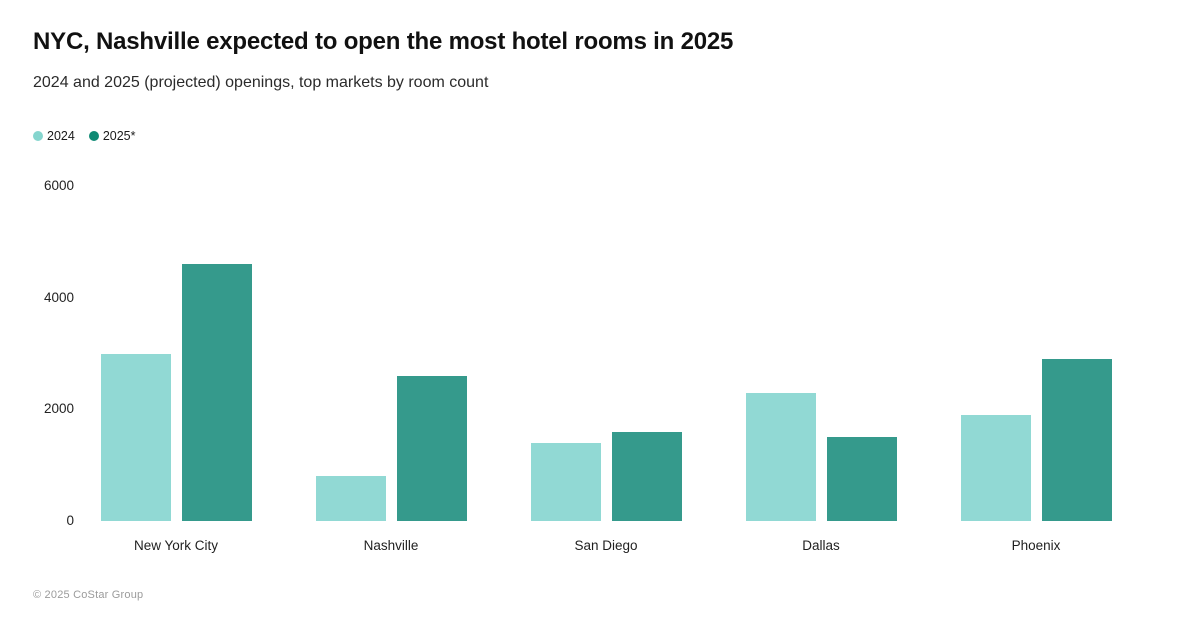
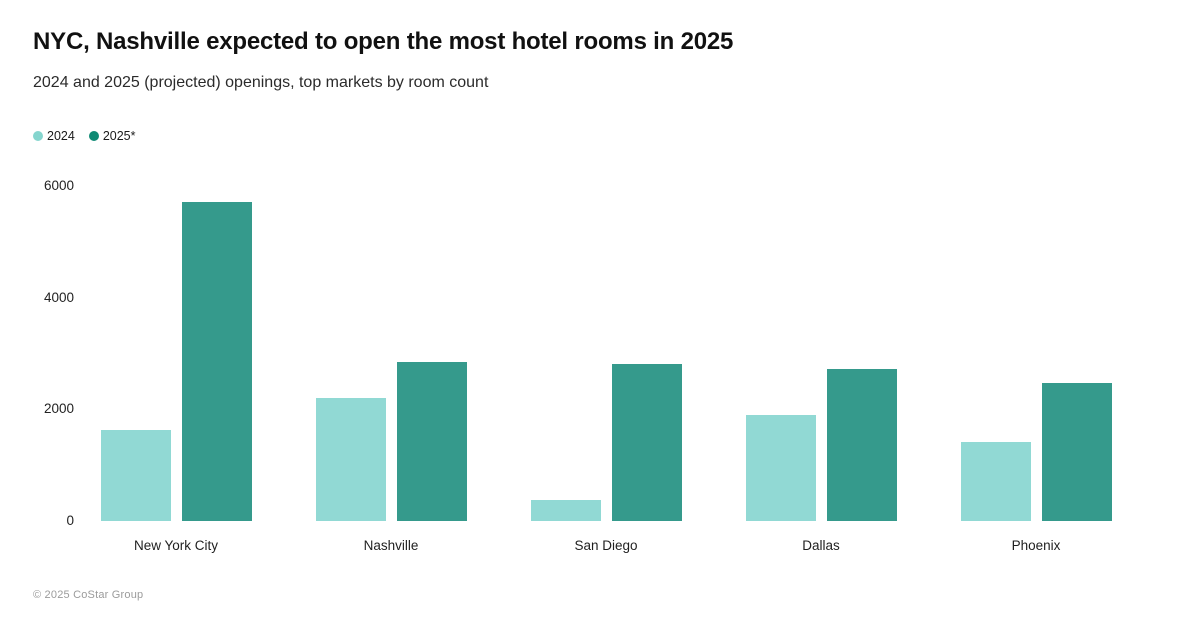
2024/New York City: 3000 -> 1600
2025*/New York City: 4600 -> 5700
2024/Nashville: 800 -> 2200
2025*/Nashville: 2600 -> 2800
2024/San Diego: 1400 -> 400
2025*/San Diego: 1600 -> 2800
2024/Dallas: 2300 -> 1900
2025*/Dallas: 1500 -> 2700
2024/Phoenix: 1900 -> 1400
2025*/Phoenix: 2900 -> 2500
